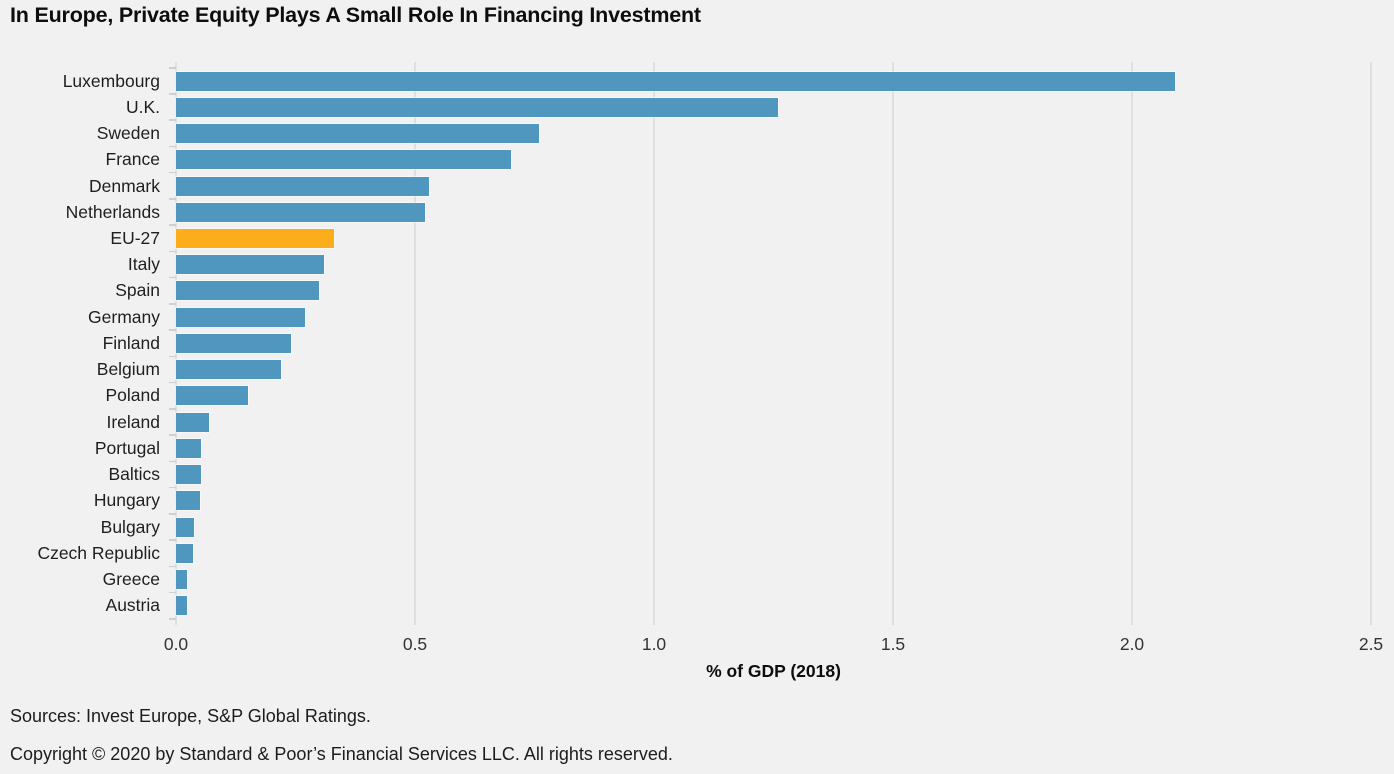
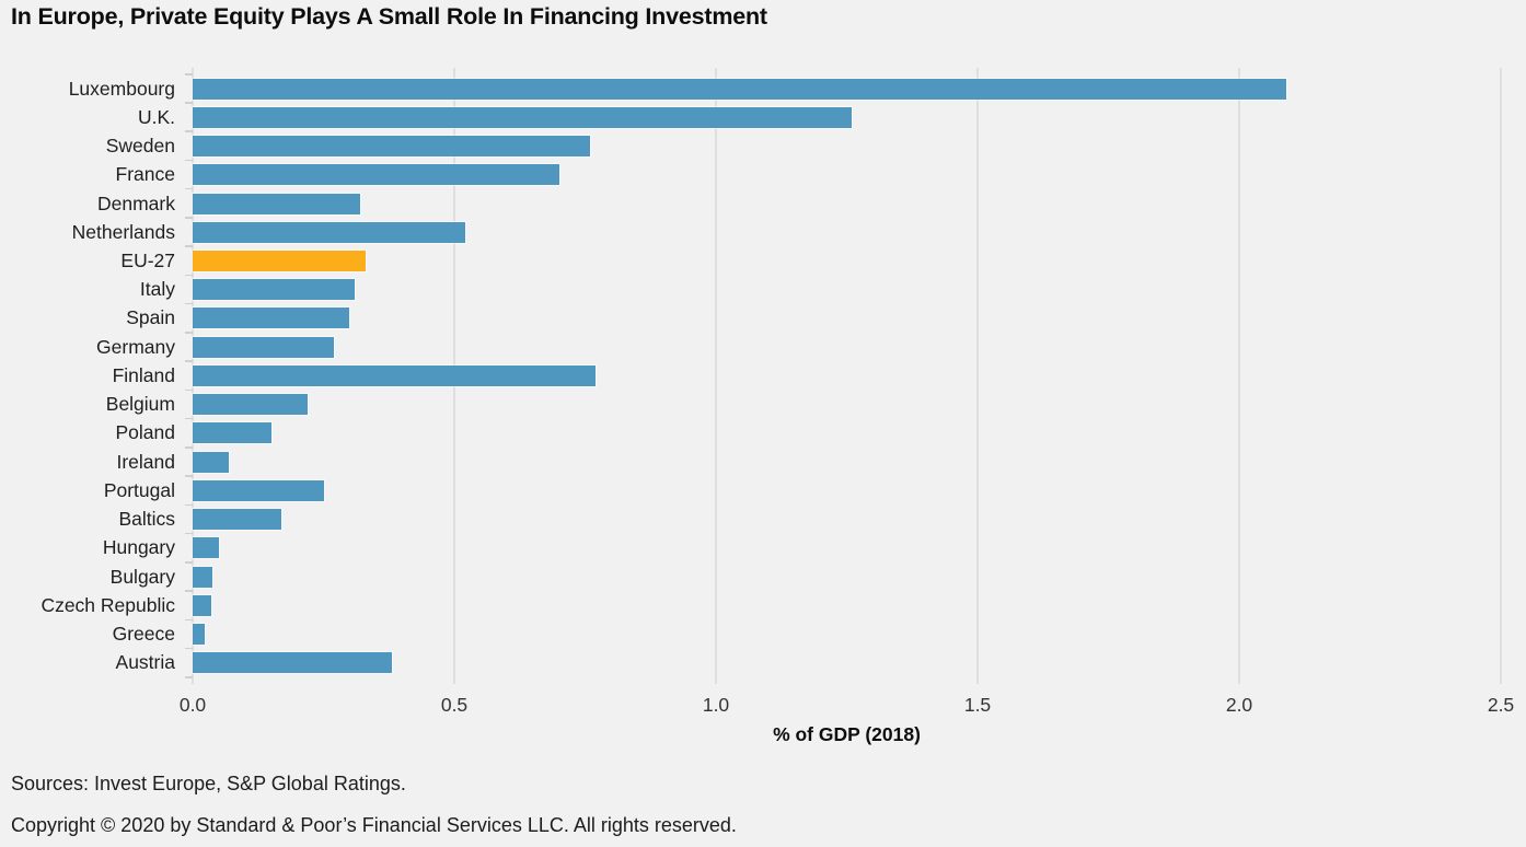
Denmark: 0.53 -> 0.32
Finland: 0.24 -> 0.77
Portugal: 0.05 -> 0.25
Baltics: 0.05 -> 0.17
Austria: 0.02 -> 0.38
